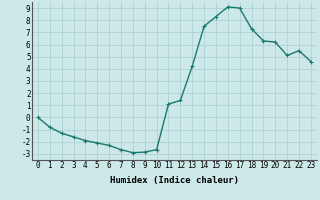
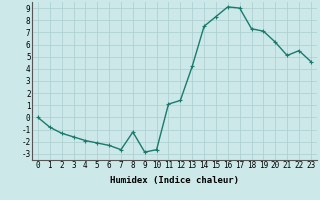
8: -2.9 -> -1.2
19: 6.3 -> 7.1
